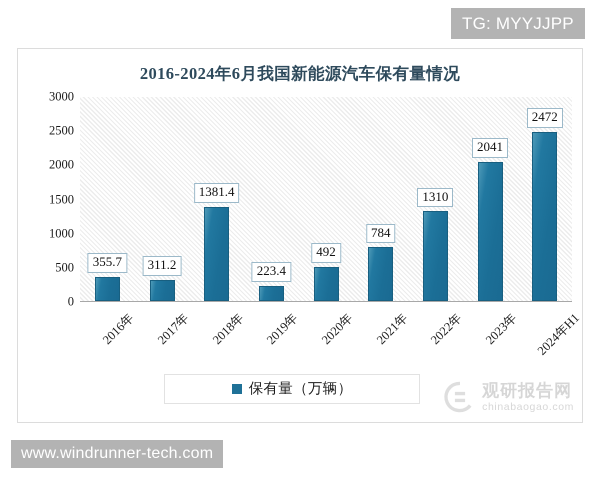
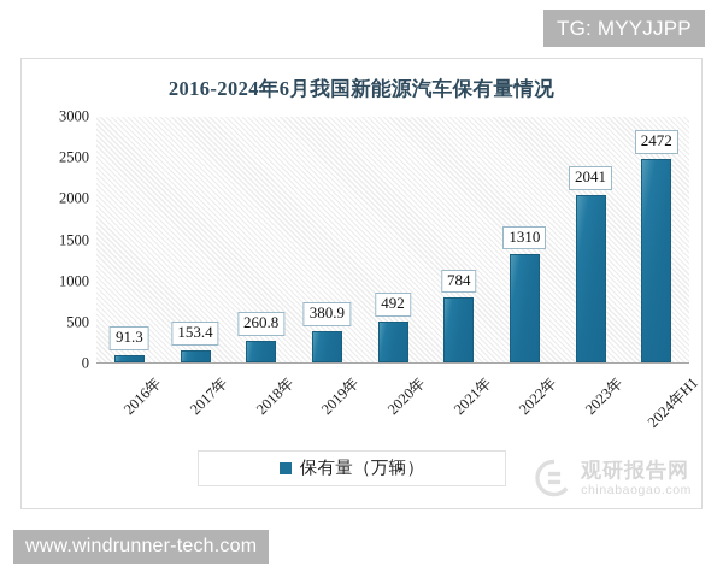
2016年: 355.7 -> 91.3
2017年: 311.2 -> 153.4
2018年: 1381.4 -> 260.8
2019年: 223.4 -> 380.9
